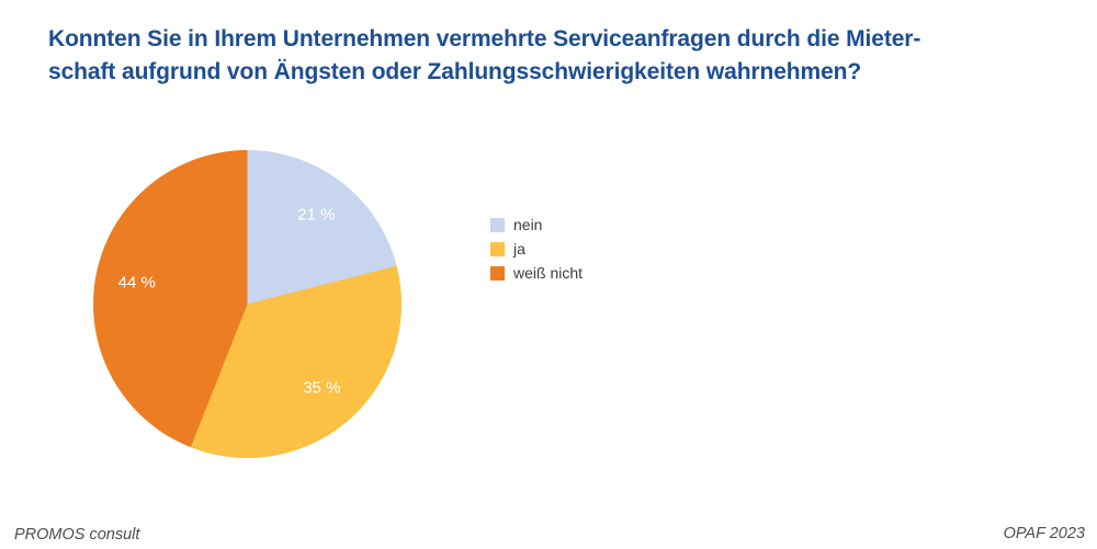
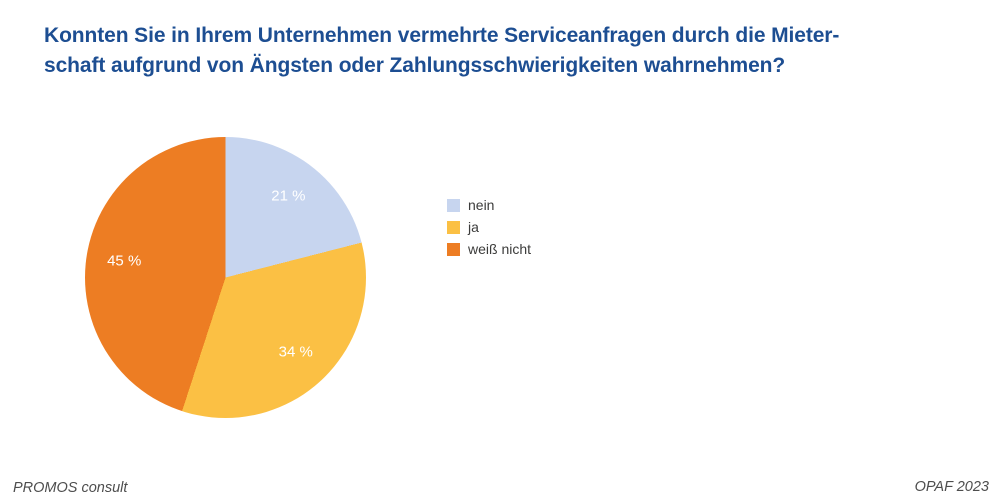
ja: 35 -> 34
weiß nicht: 44 -> 45
